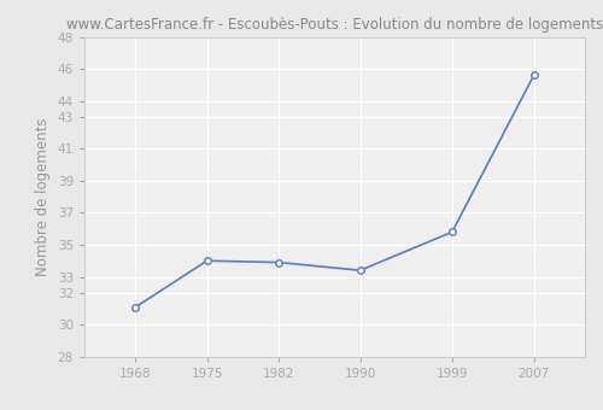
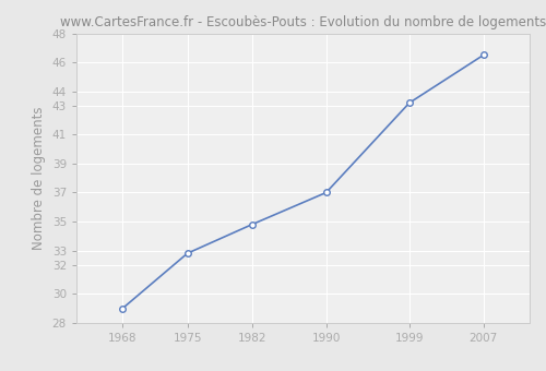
1968: 31.1 -> 29.0
1975: 34.0 -> 32.8
1982: 33.9 -> 34.8
1990: 33.4 -> 37.0
1999: 35.8 -> 43.2
2007: 45.6 -> 46.5
